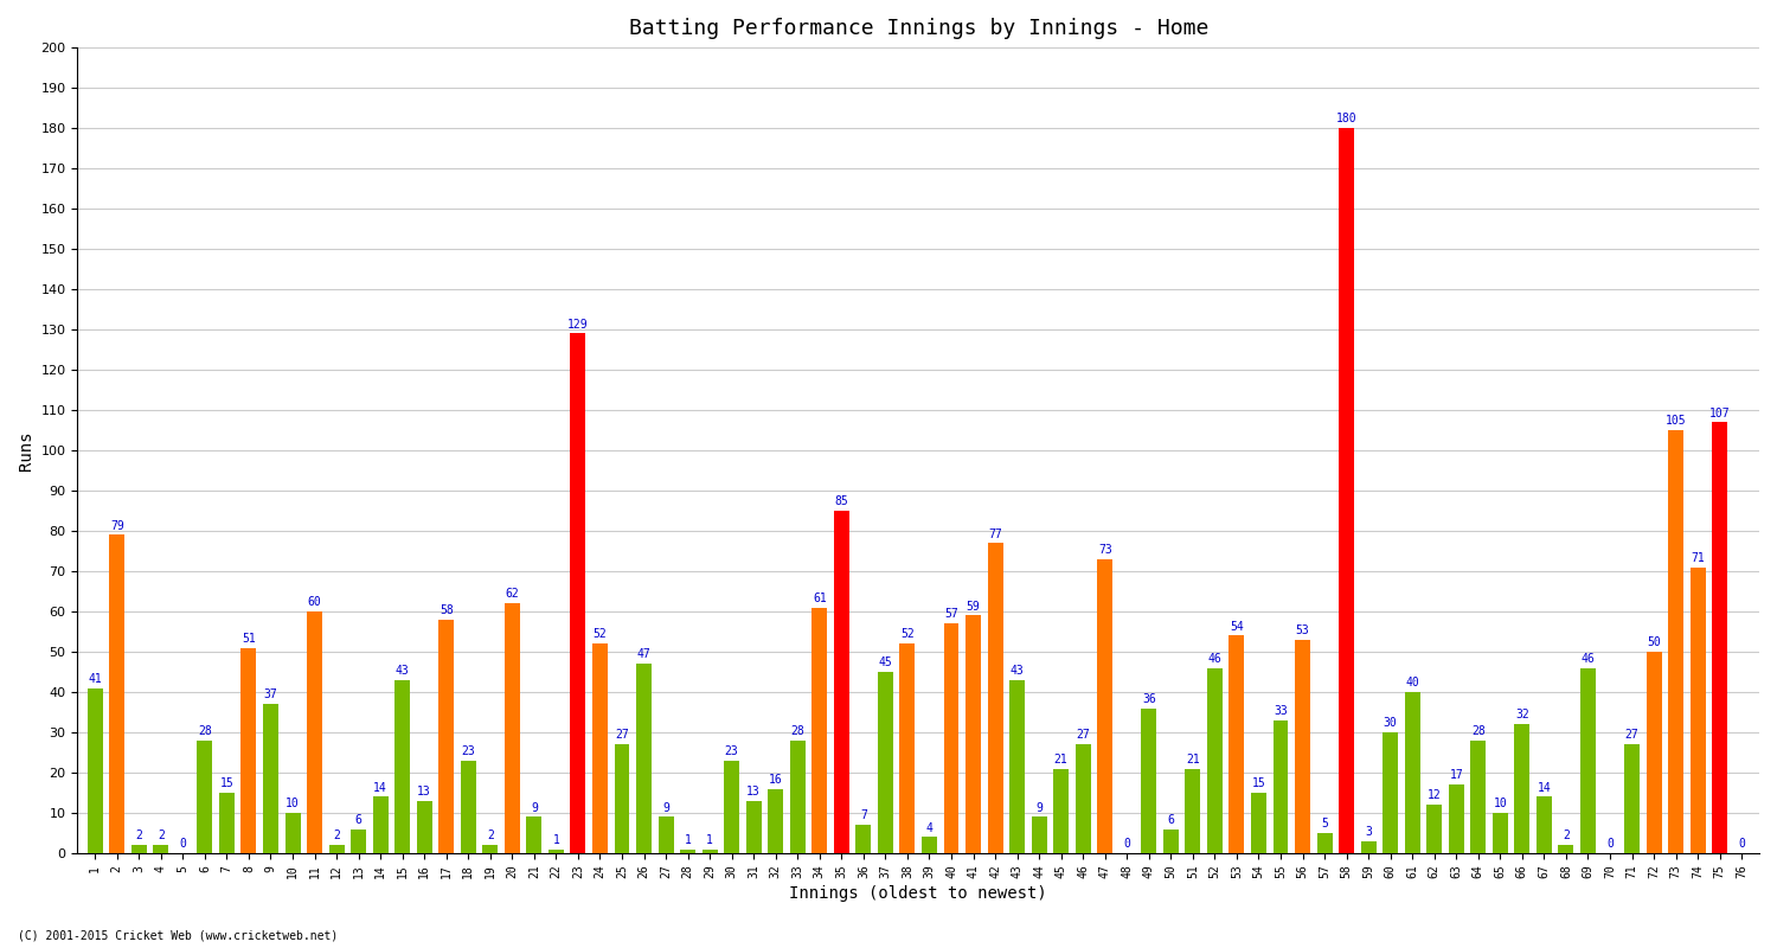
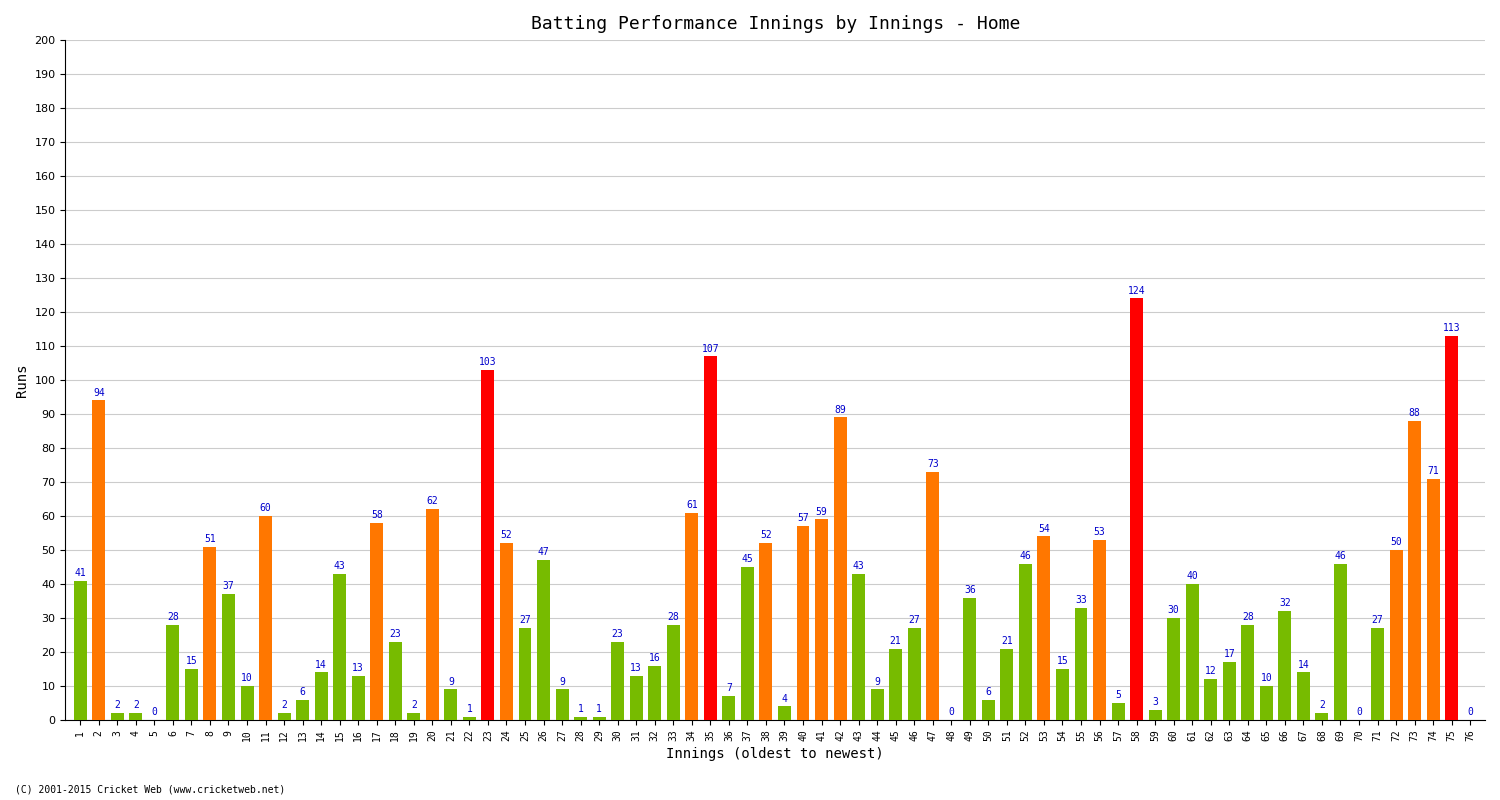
2: 79 -> 94
23: 129 -> 103
35: 85 -> 107
42: 77 -> 89
58: 180 -> 124
73: 105 -> 88
75: 107 -> 113
